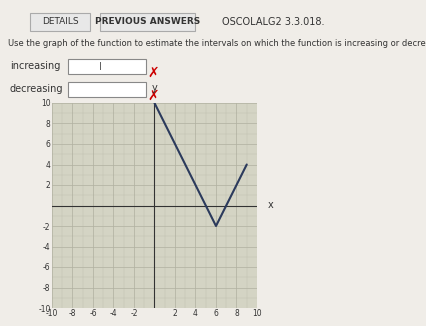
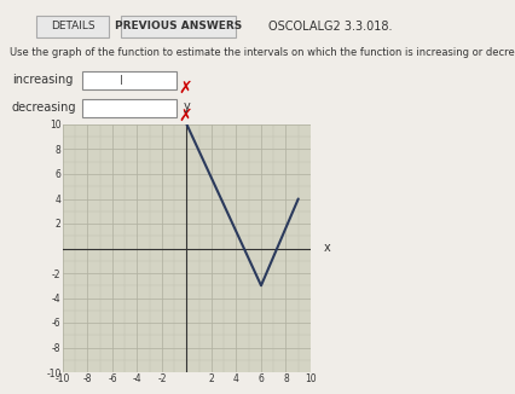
6: -2 -> -3
